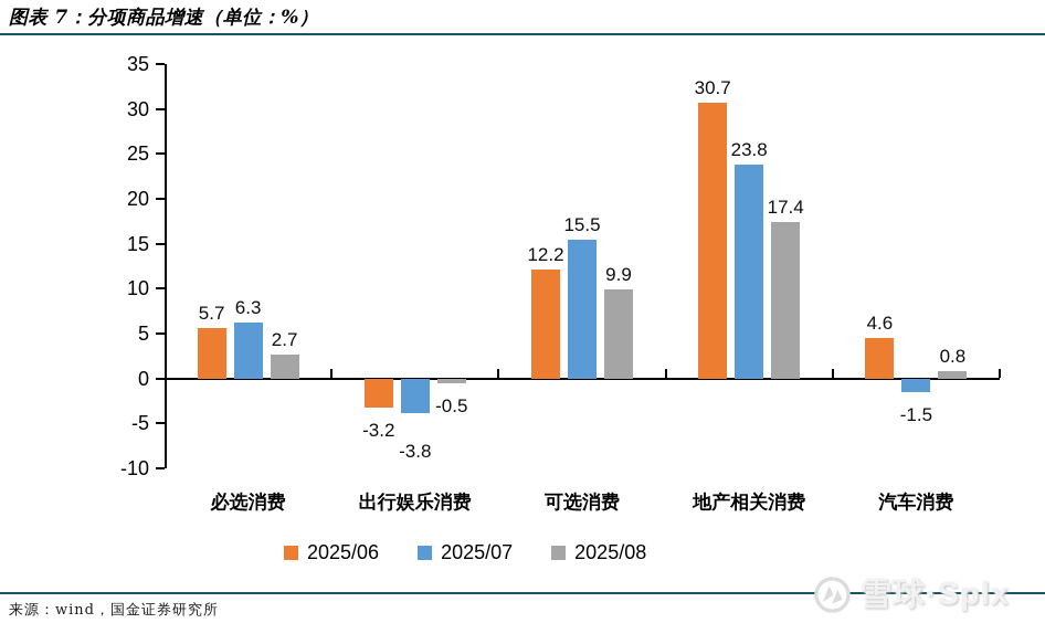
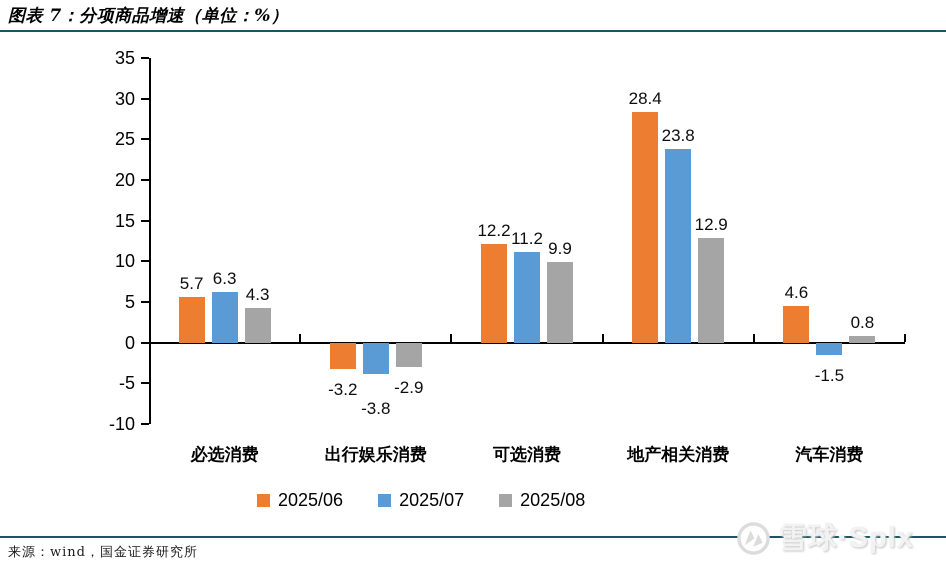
2025/08/必选消费: 2.7 -> 4.3
2025/08/出行娱乐消费: -0.5 -> -2.9
2025/07/可选消费: 15.5 -> 11.2
2025/06/地产相关消费: 30.7 -> 28.4
2025/08/地产相关消费: 17.4 -> 12.9
